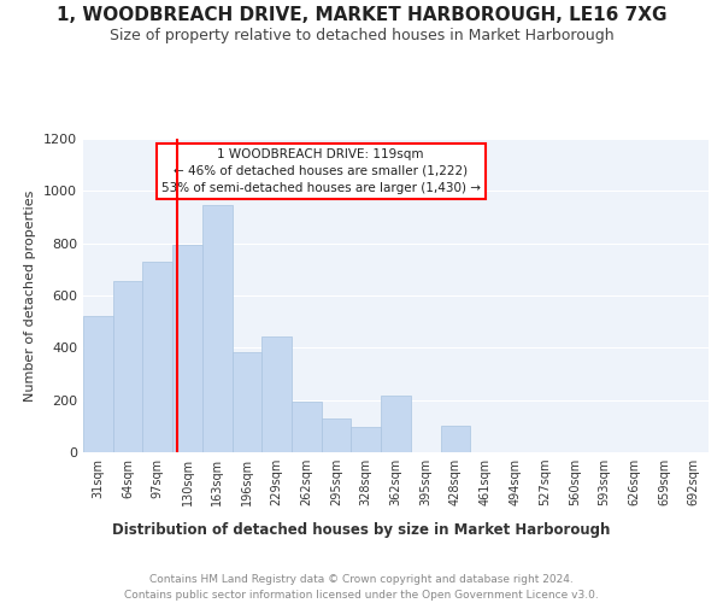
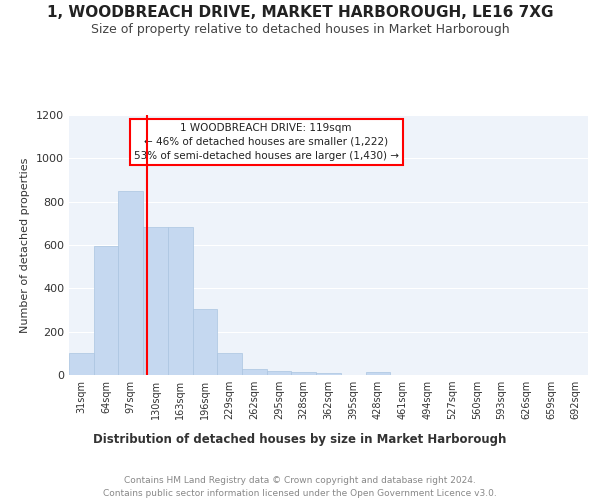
31sqm: 520 -> 100
64sqm: 655 -> 595
97sqm: 730 -> 850
130sqm: 795 -> 685
163sqm: 945 -> 685
196sqm: 385 -> 305
229sqm: 445 -> 100
262sqm: 195 -> 30
295sqm: 130 -> 20
328sqm: 95 -> 15
362sqm: 215 -> 10
428sqm: 100 -> 15
